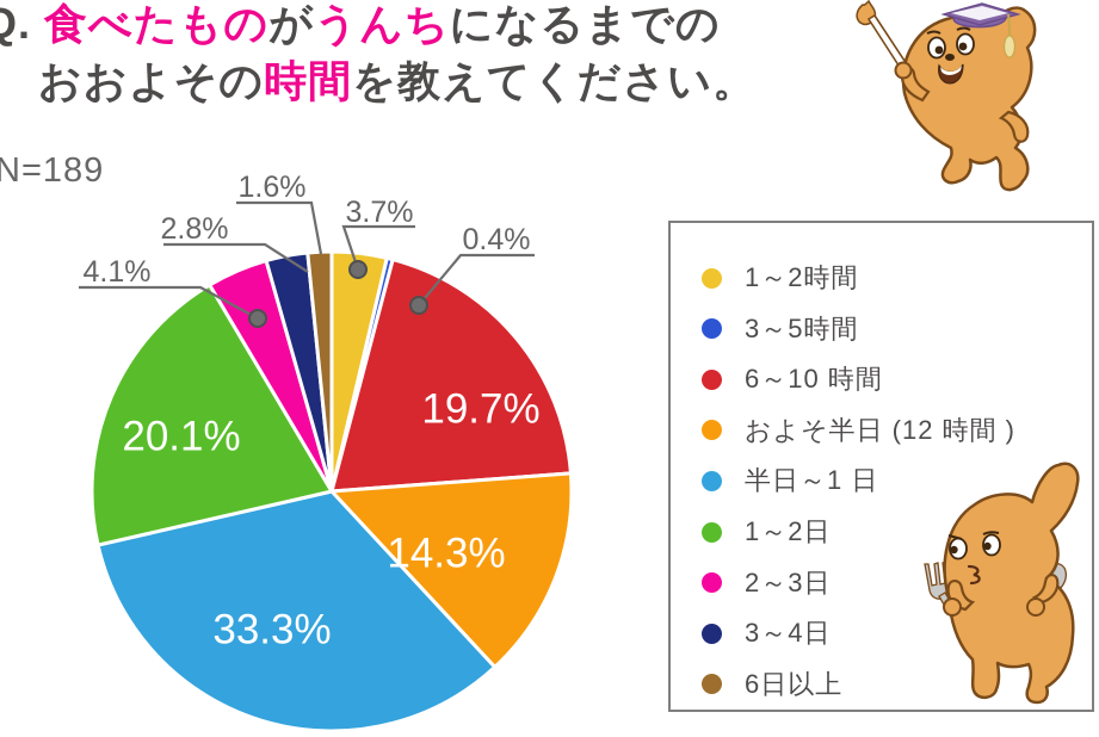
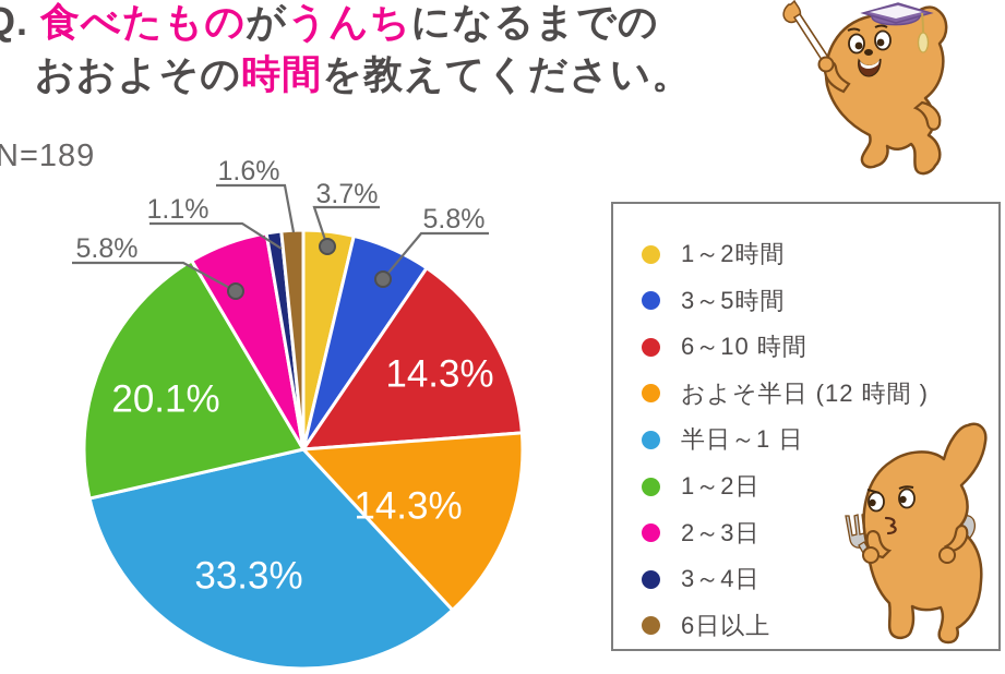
3～5時間: 0.4% -> 5.8%
6～10 時間: 19.7% -> 14.3%
2～3日: 4.1% -> 5.8%
3～4日: 2.8% -> 1.1%
